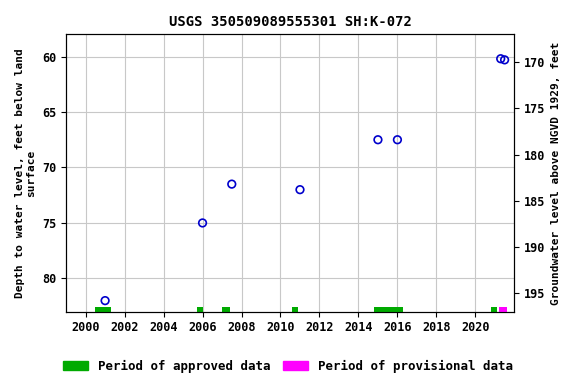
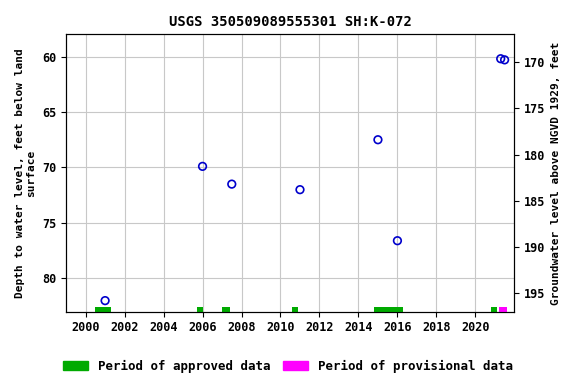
2006: 75.0 -> 69.9
2016: 67.5 -> 76.6
